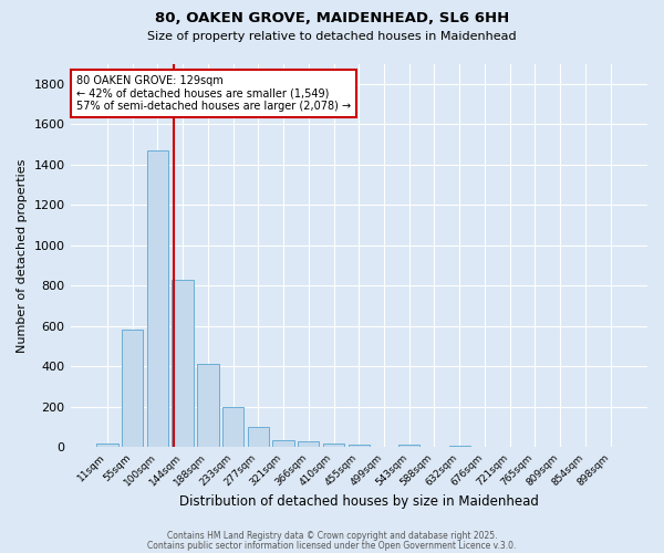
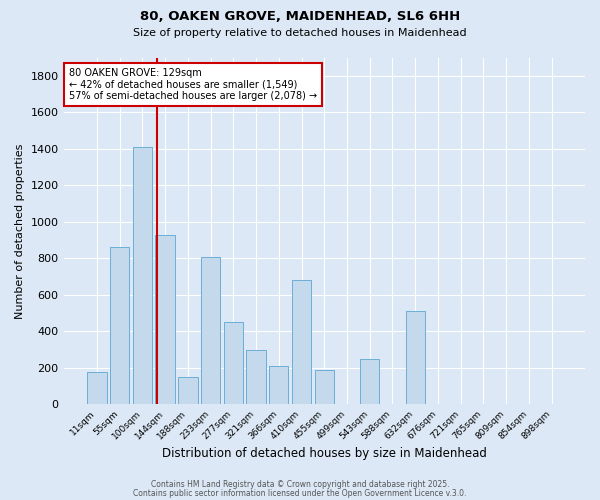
11sqm: 20 -> 180
55sqm: 580 -> 860
100sqm: 1470 -> 1410
144sqm: 830 -> 930
188sqm: 420 -> 150
233sqm: 200 -> 810
277sqm: 100 -> 450
321sqm: 40 -> 300
366sqm: 30 -> 210
410sqm: 20 -> 680
455sqm: 20 -> 190
543sqm: 20 -> 250
632sqm: 10 -> 510
